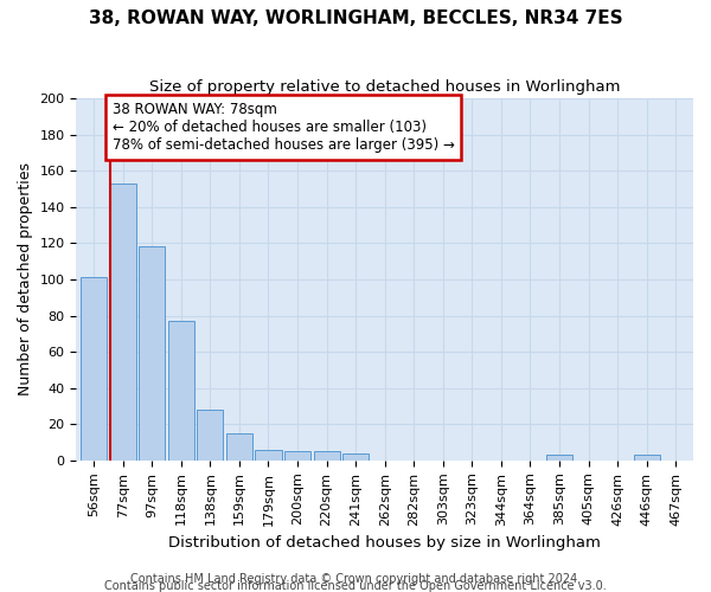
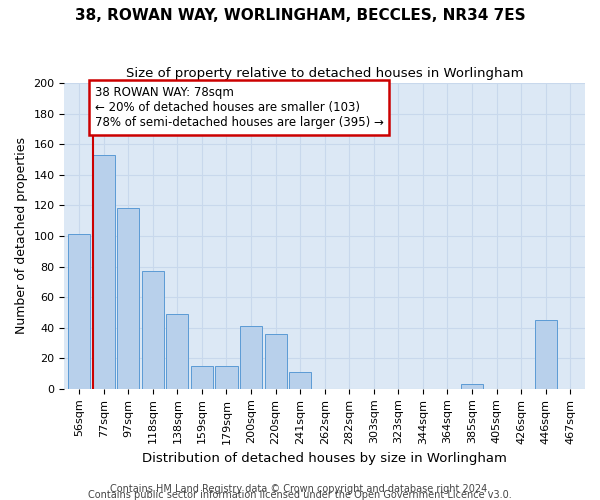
138sqm: 28 -> 49
179sqm: 6 -> 15
200sqm: 5 -> 41
220sqm: 5 -> 36
241sqm: 4 -> 11
446sqm: 3 -> 45
